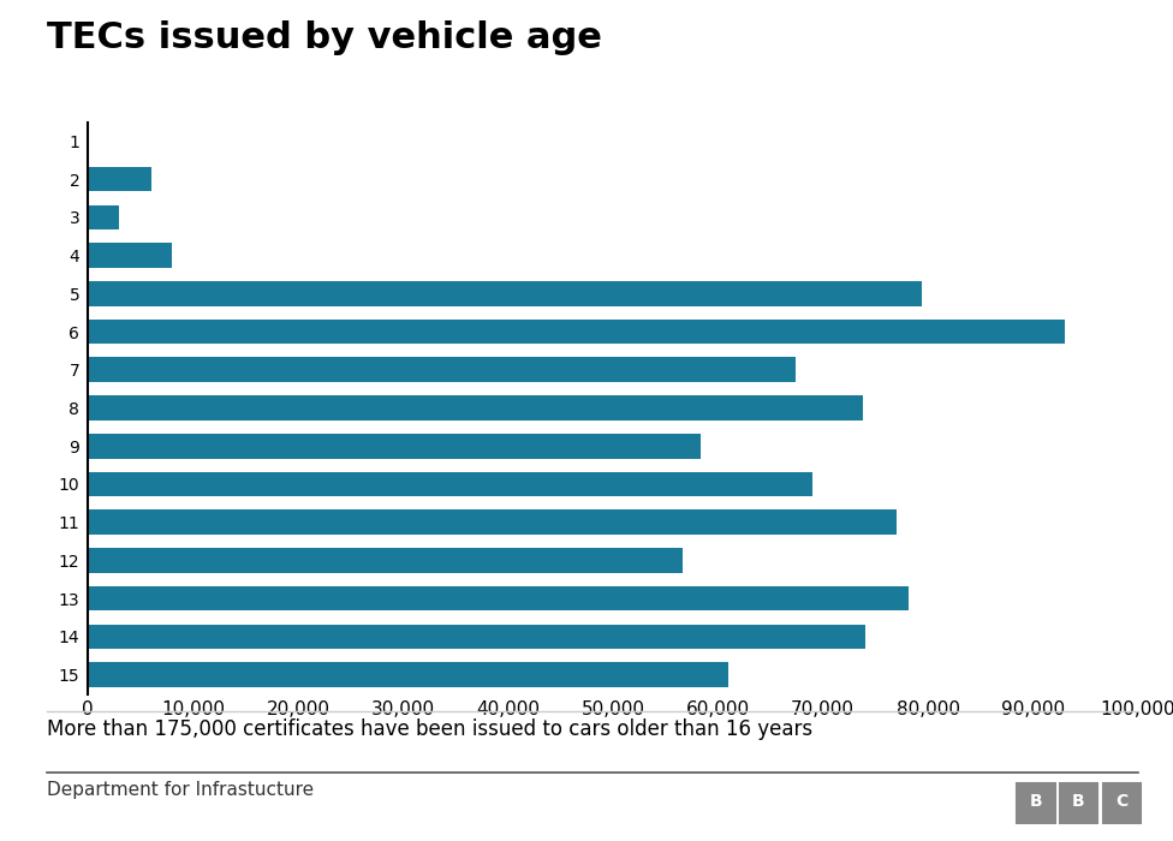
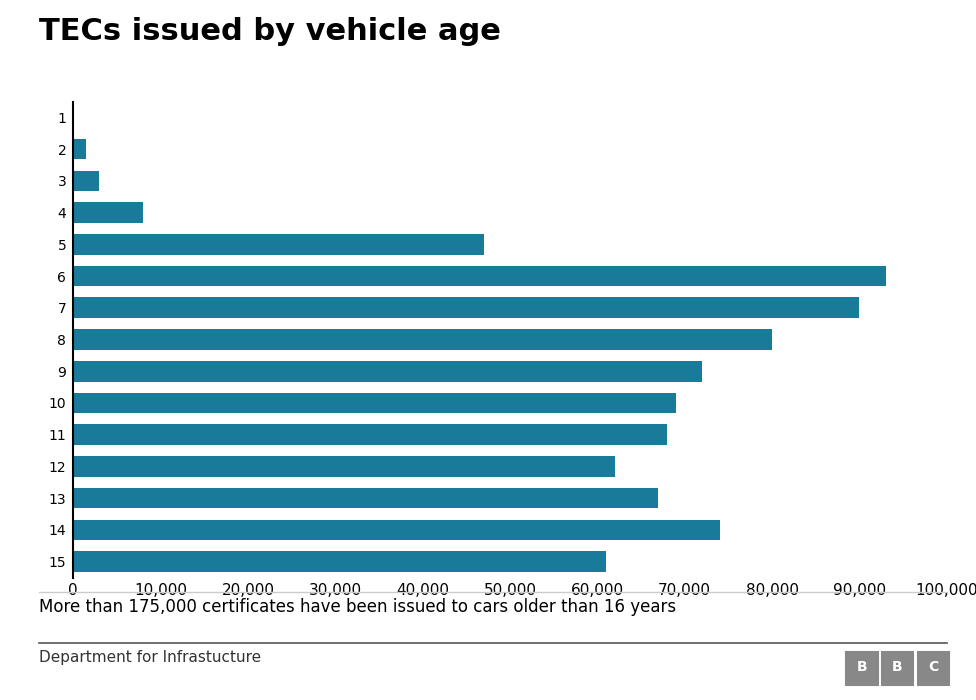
2: 6,000 -> 1,500
5: 79,400 -> 47,000
7: 67,400 -> 90,000
8: 73,800 -> 80,000
9: 58,400 -> 72,000
11: 77,000 -> 68,000
12: 56,600 -> 62,000
13: 78,200 -> 67,000
